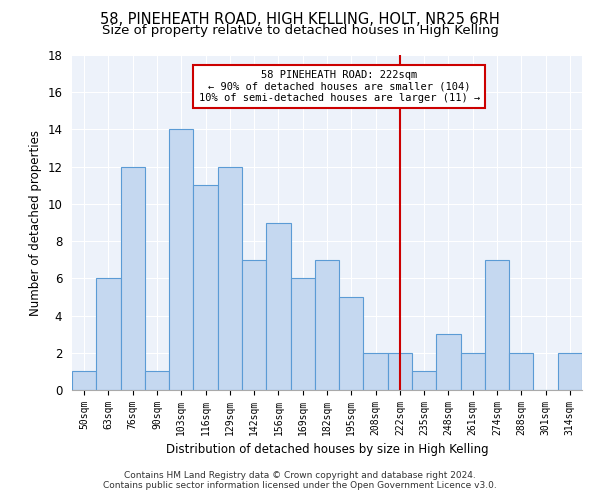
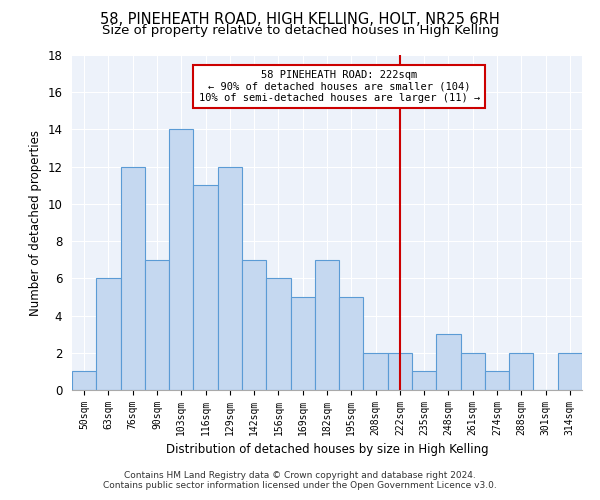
90sqm: 1 -> 7
156sqm: 9 -> 6
169sqm: 6 -> 5
274sqm: 7 -> 1
